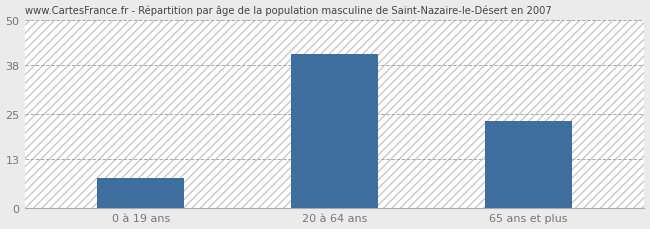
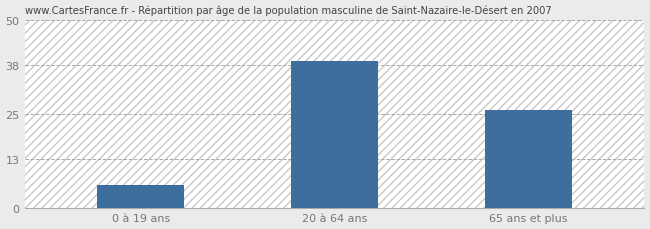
0 à 19 ans: 8 -> 6
20 à 64 ans: 41 -> 39
65 ans et plus: 23 -> 26
